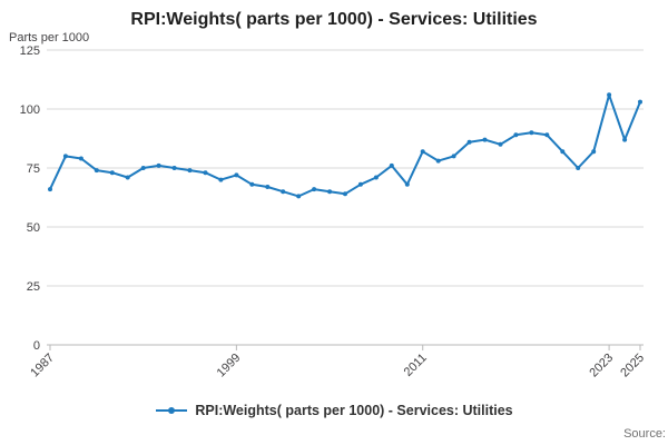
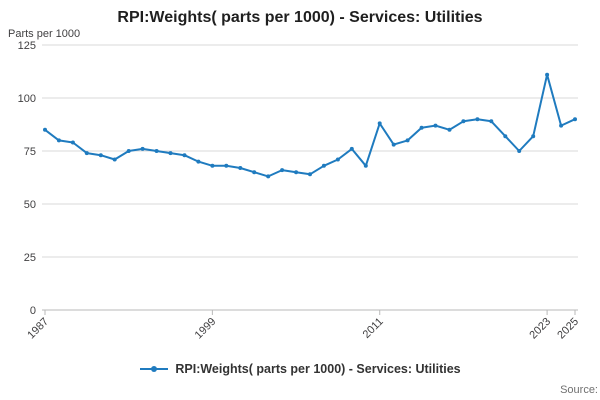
1987: 66 -> 85
1999: 72 -> 68
2011: 82 -> 88
2023: 106 -> 111
2025: 103 -> 90
